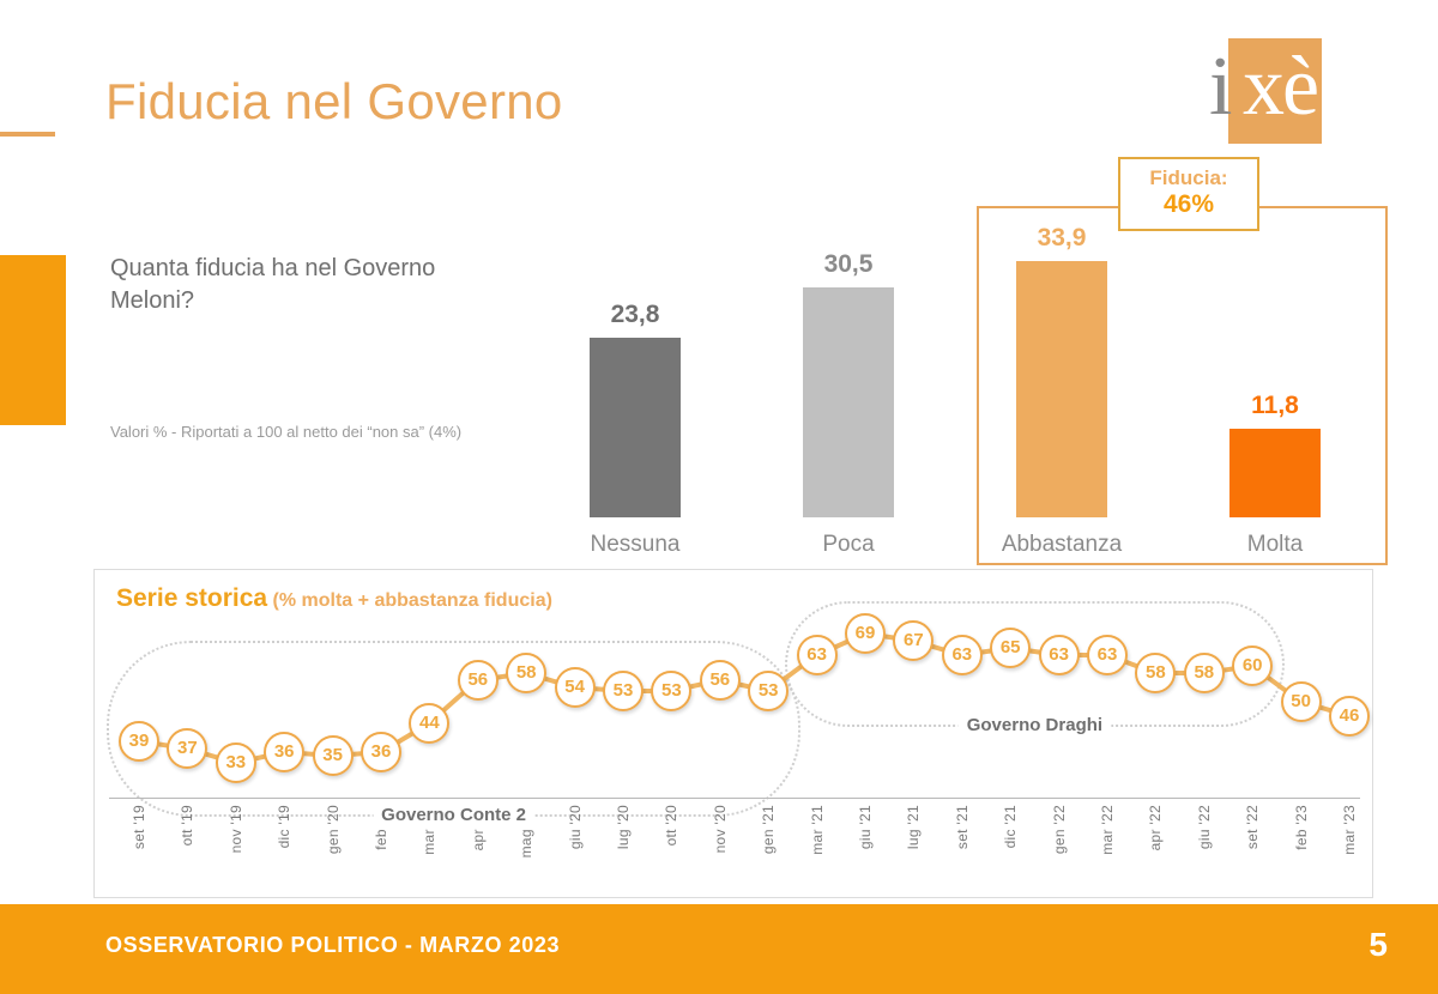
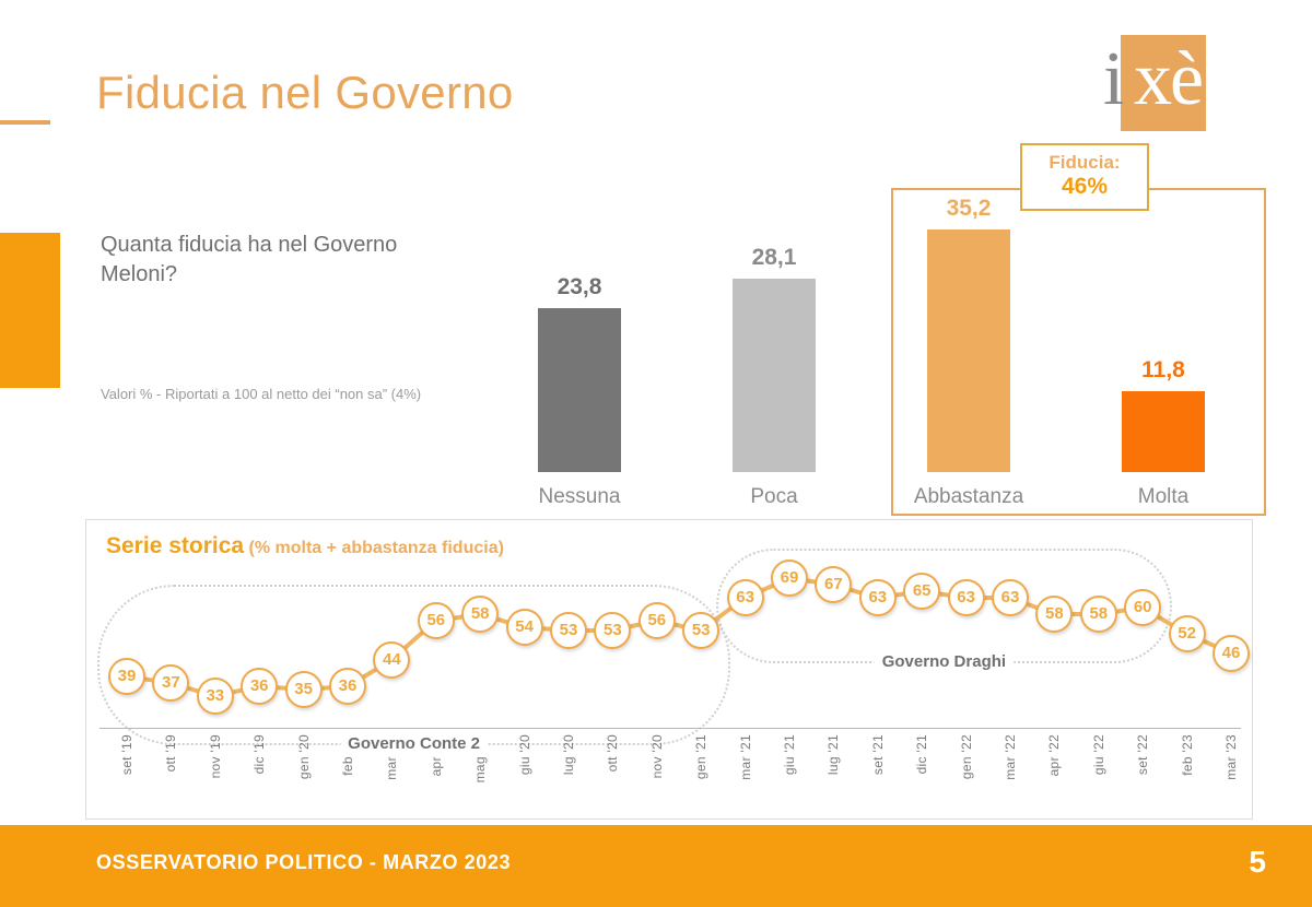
Quanta fiducia ha nel Governo Meloni?/Poca: 30,5 -> 28,1
Quanta fiducia ha nel Governo Meloni?/Abbastanza: 33,9 -> 35,2
Serie storica (% molta + abbastanza fiducia)/feb '23: 50 -> 52
